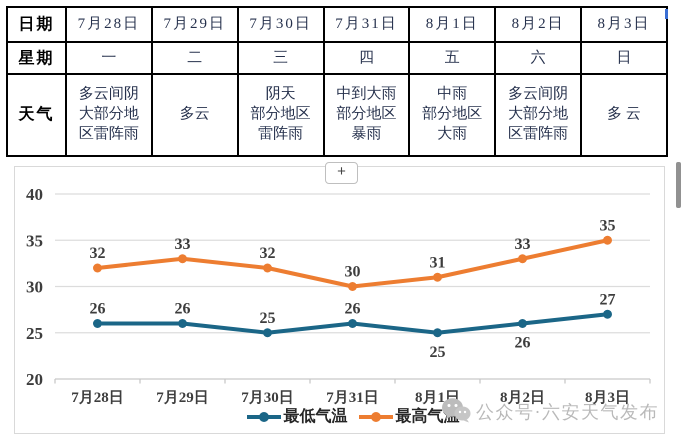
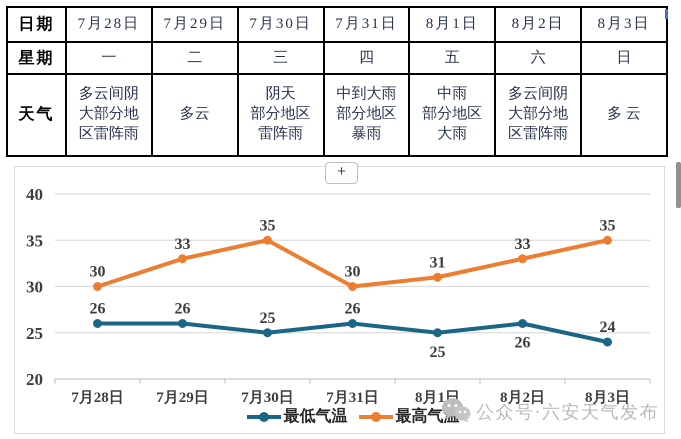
最高气温/7月28日: 32 -> 30
最高气温/7月30日: 32 -> 35
最低气温/8月3日: 27 -> 24
